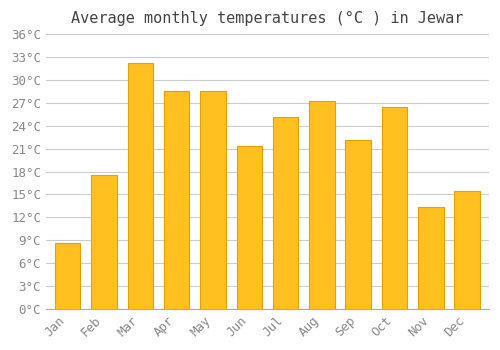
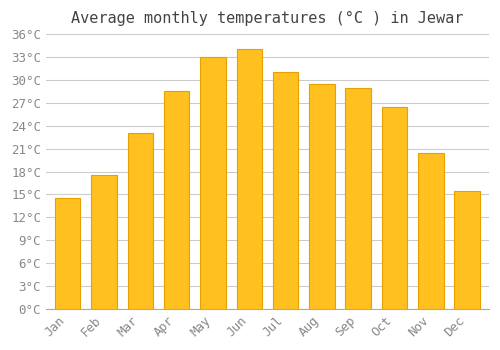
Jan: 8.6°C -> 14.5°C
Mar: 32.2°C -> 23.0°C
May: 28.6°C -> 33.0°C
Jun: 21.4°C -> 34.0°C
Jul: 25.2°C -> 31.0°C
Aug: 27.2°C -> 29.5°C
Sep: 22.2°C -> 29.0°C
Nov: 13.4°C -> 20.5°C
